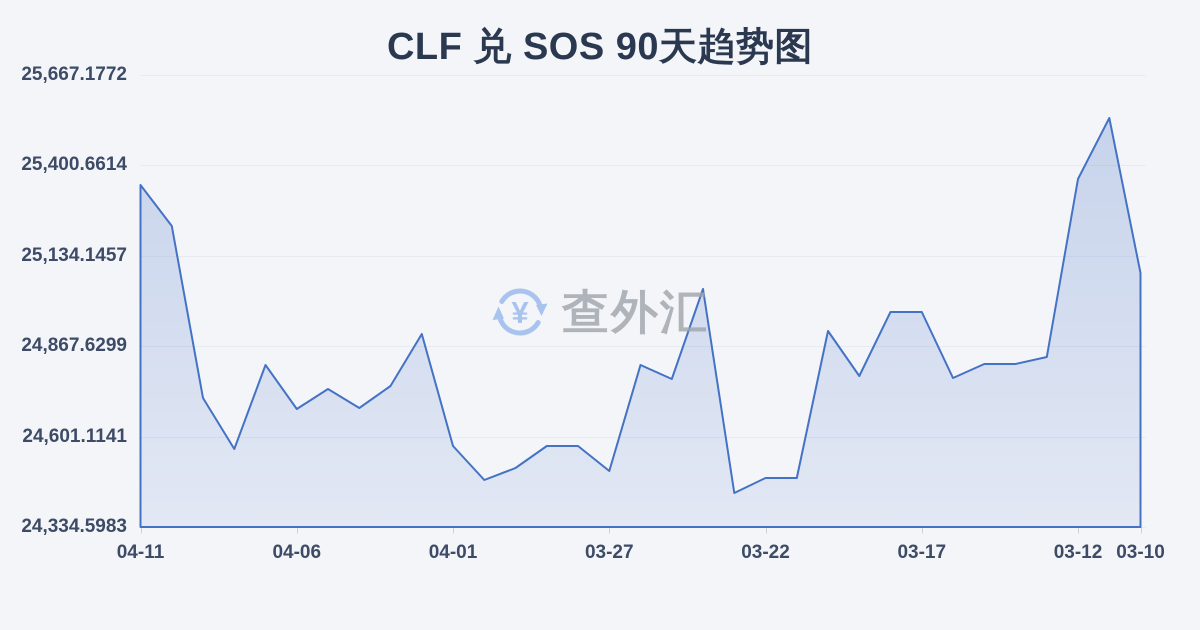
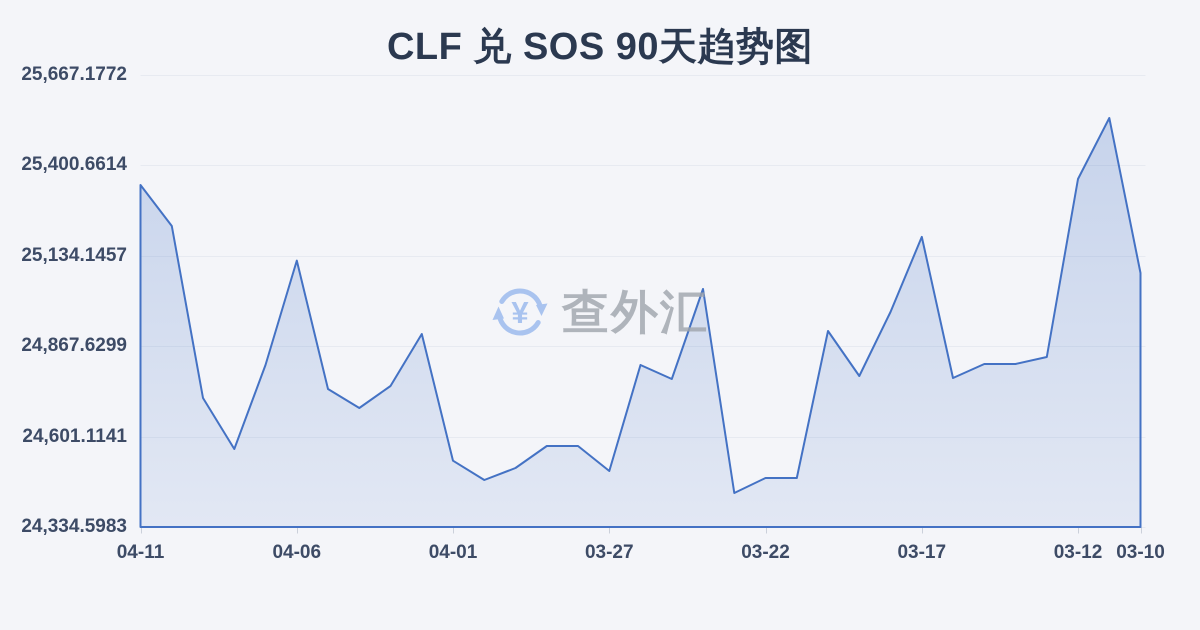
04-06: 24680 -> 25120
04-01: 24570 -> 24530
03-17: 24970 -> 25190
